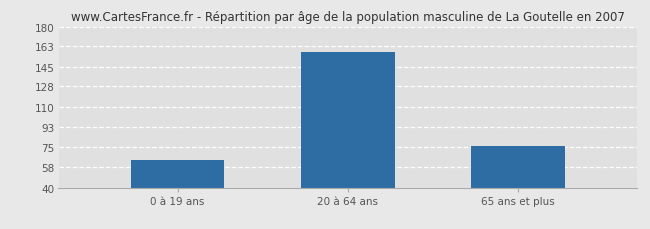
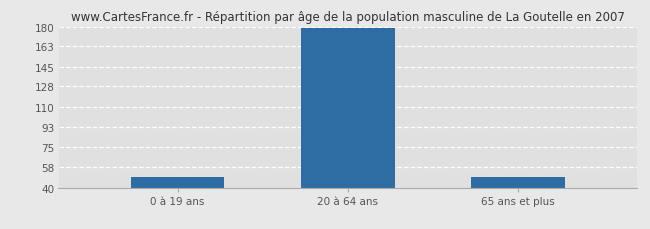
0 à 19 ans: 64 -> 49
20 à 64 ans: 158 -> 179
65 ans et plus: 76 -> 49
